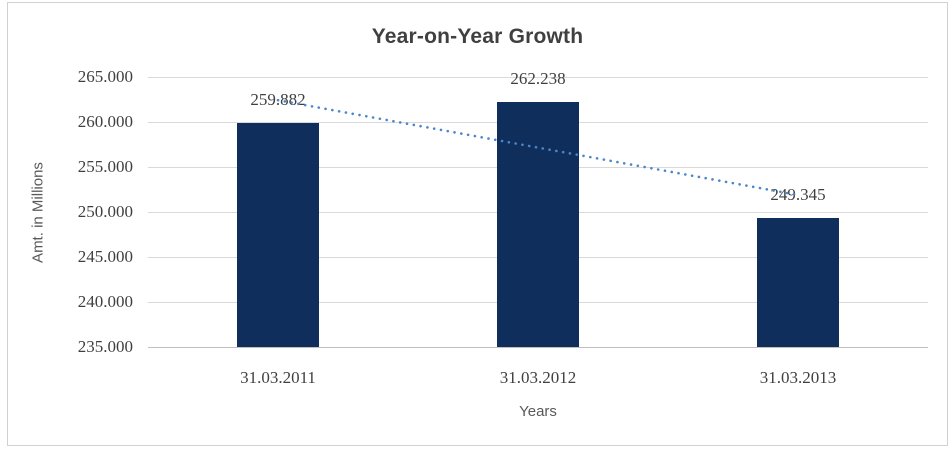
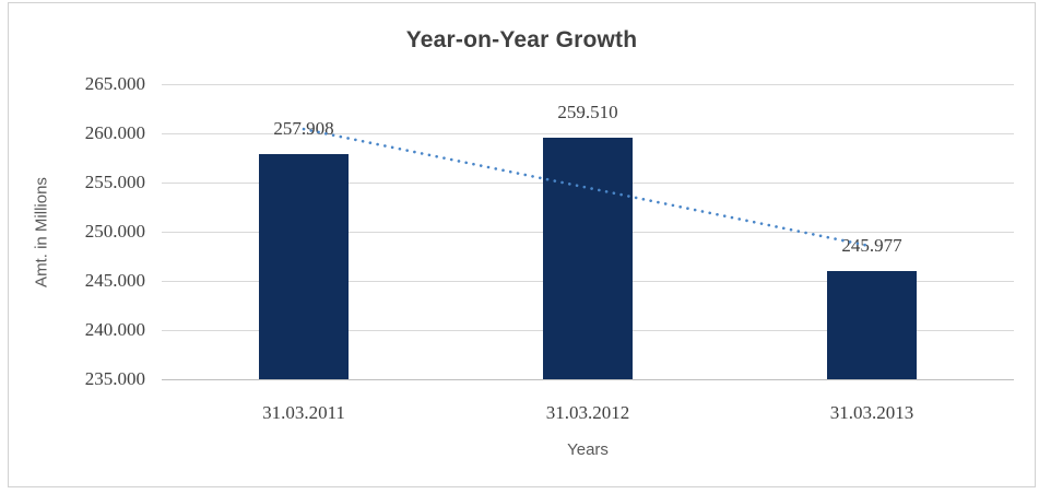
31.03.2011: 259.882 -> 257.908
31.03.2012: 262.238 -> 259.510
31.03.2013: 249.345 -> 245.977
